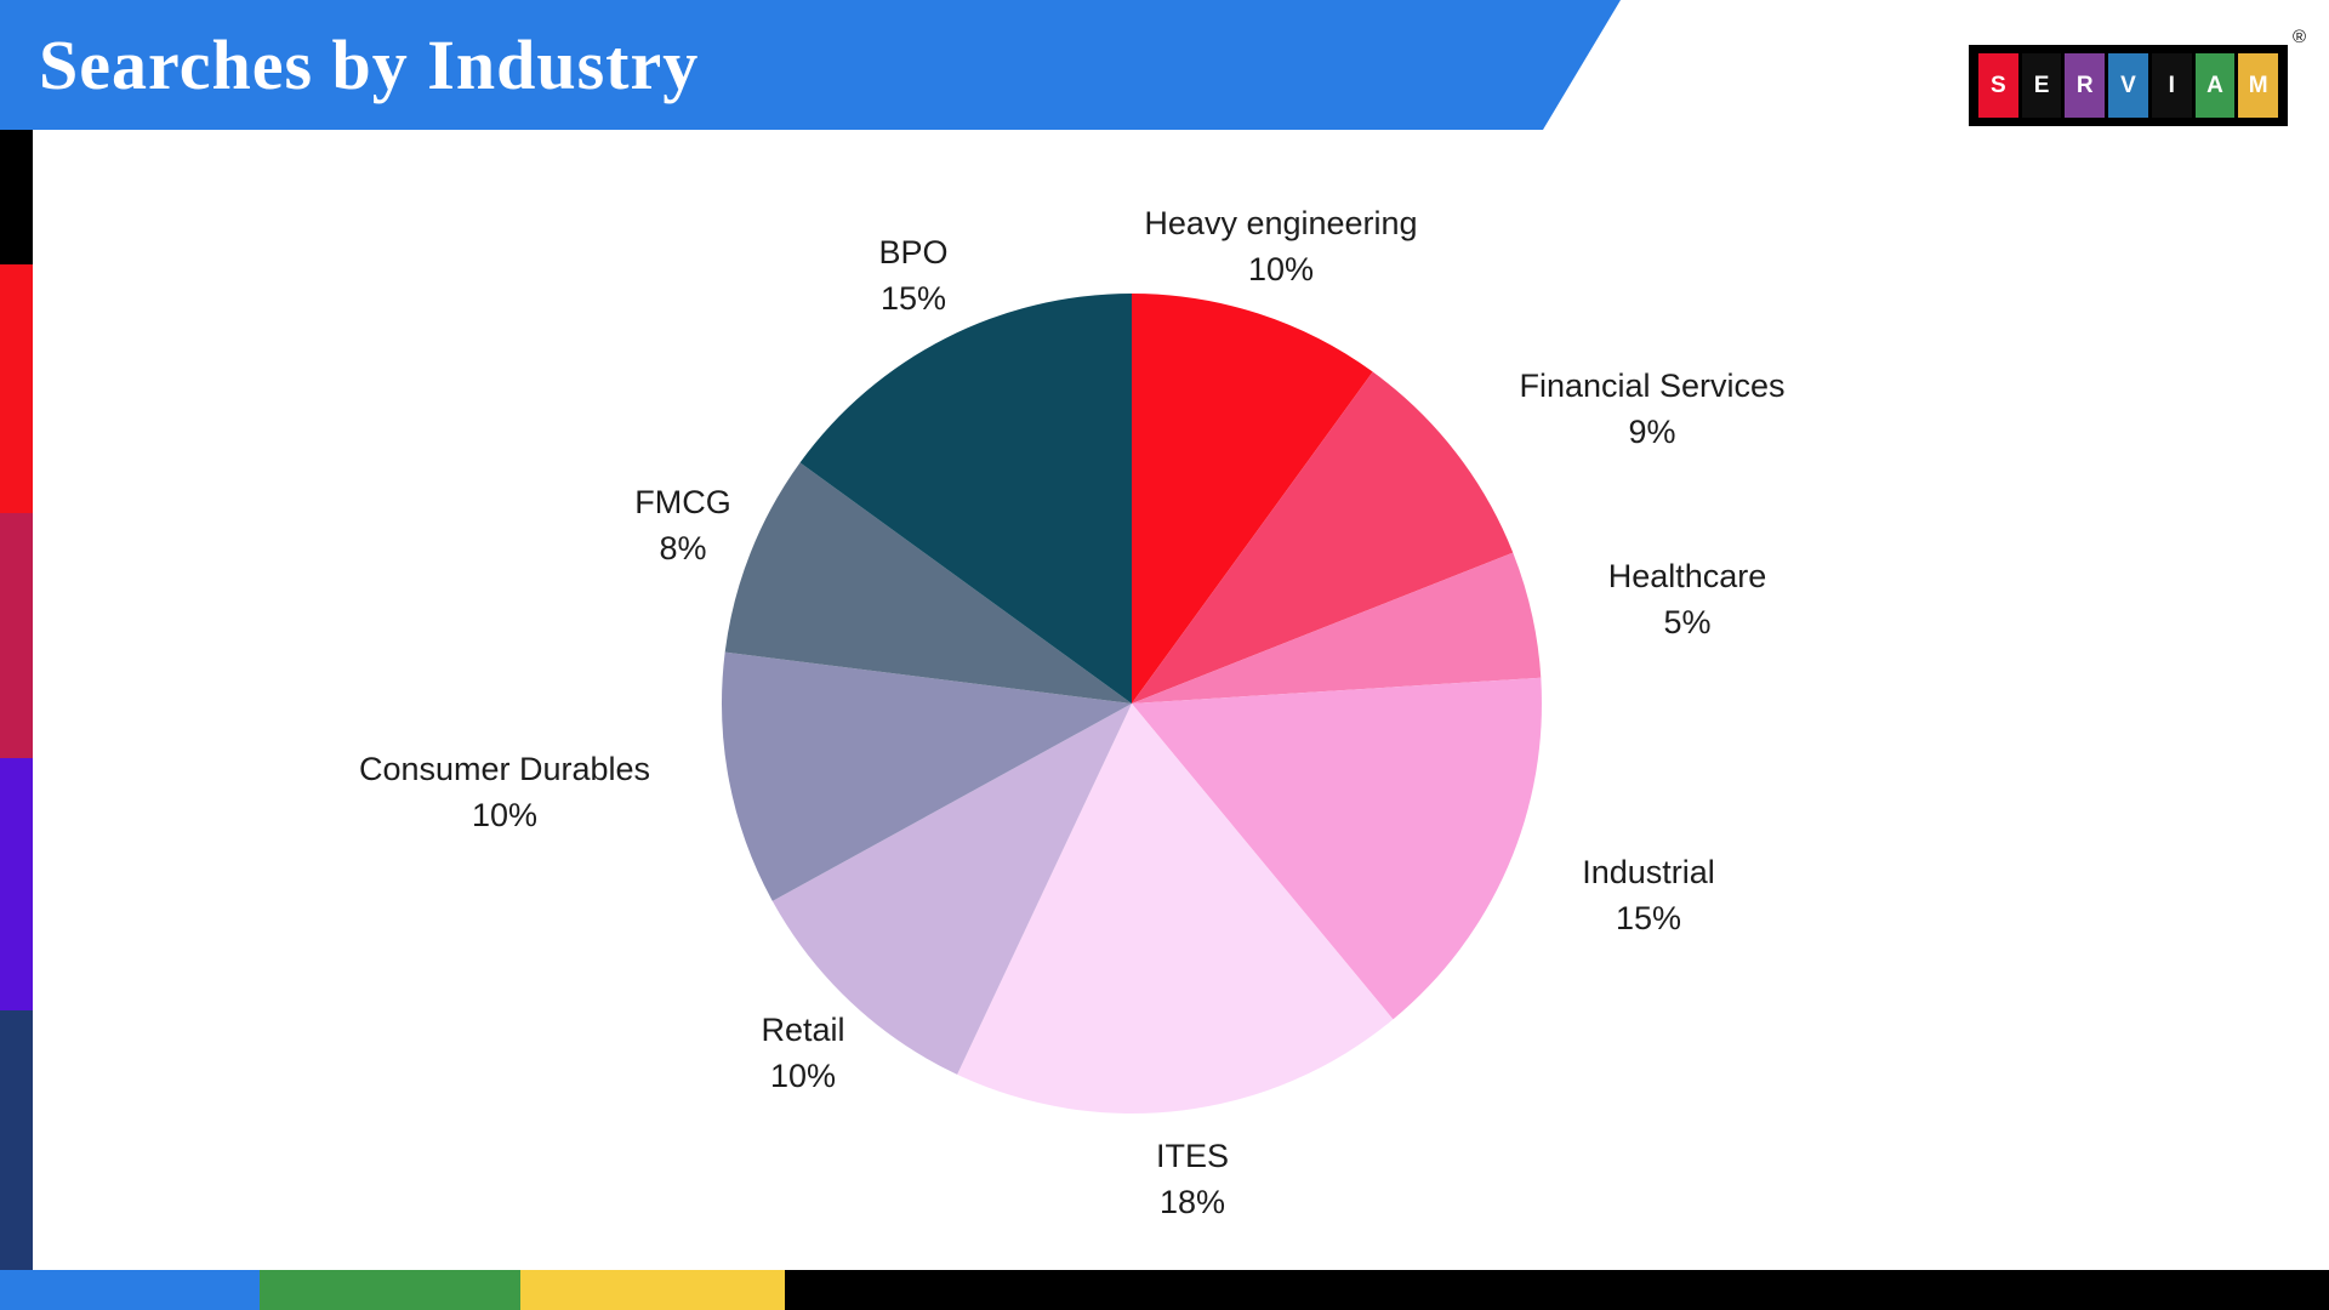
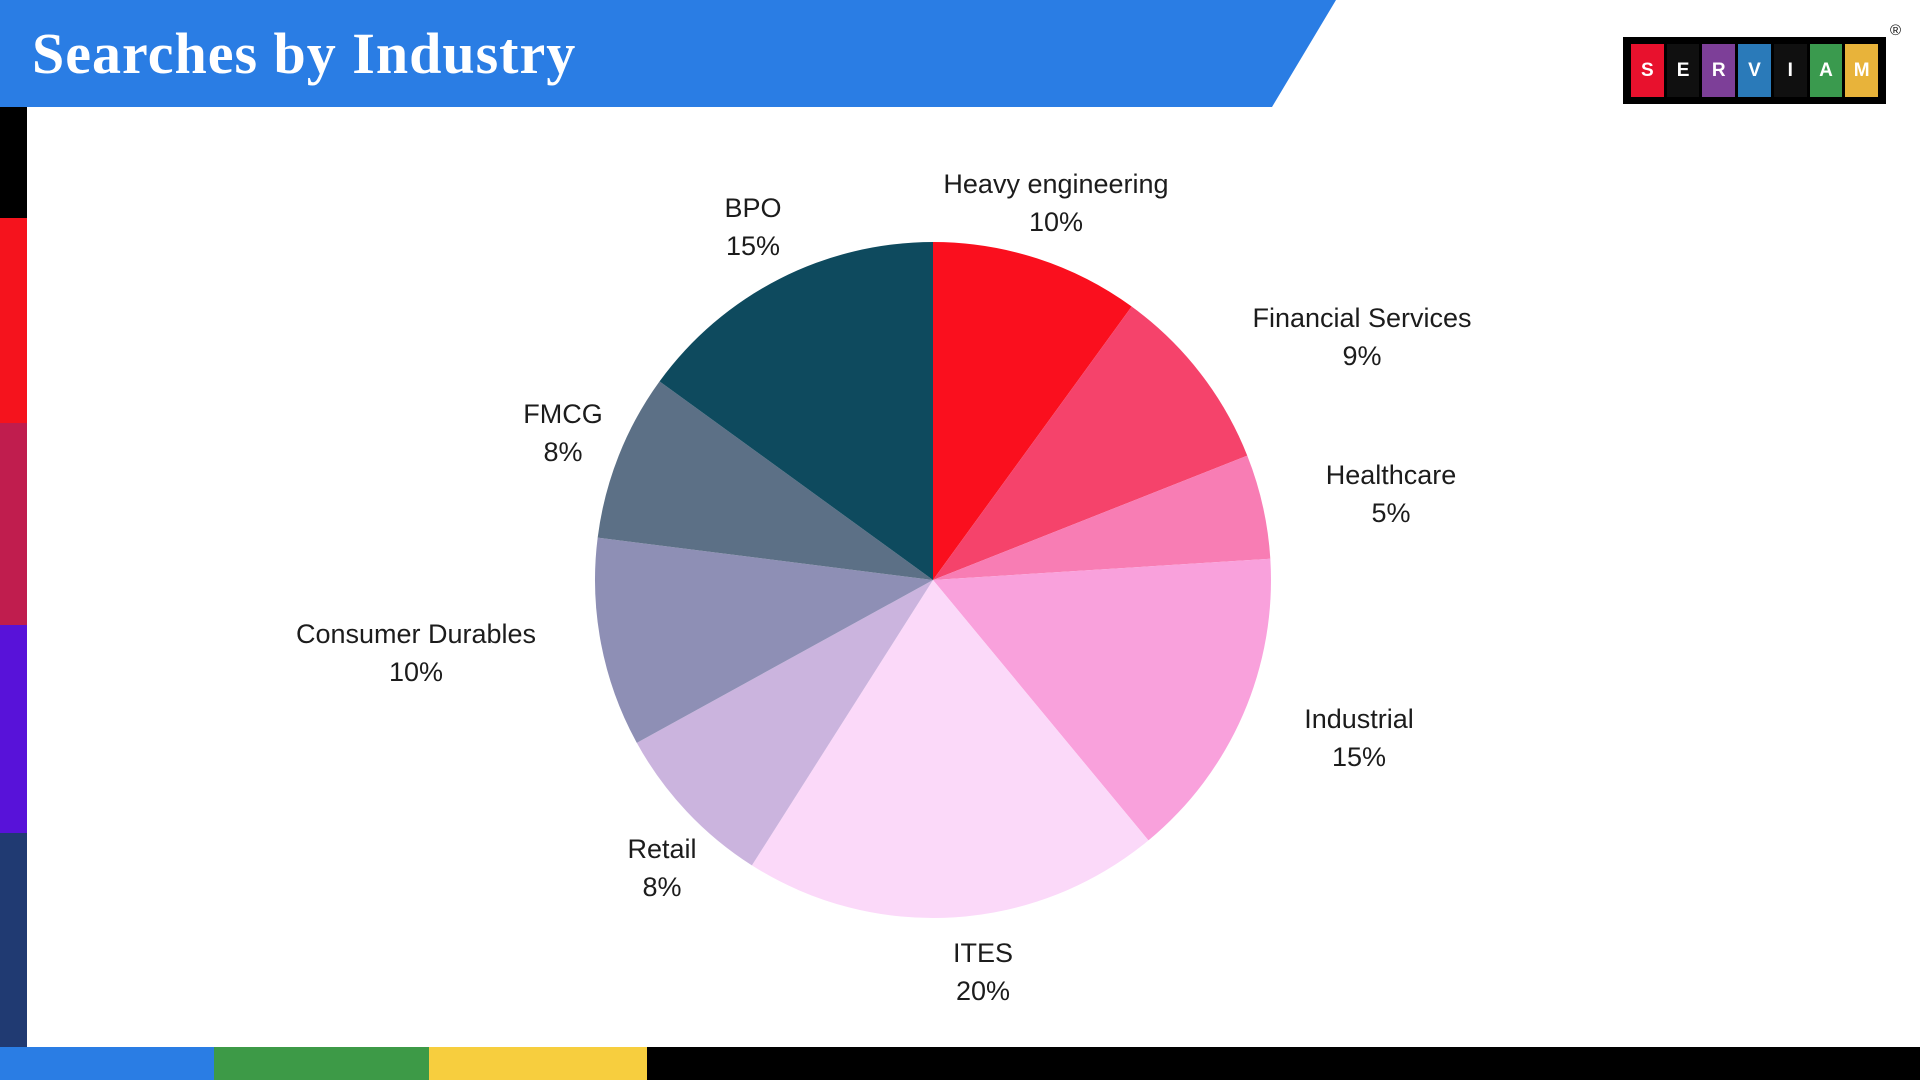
ITES: 18% -> 20%
Retail: 10% -> 8%
